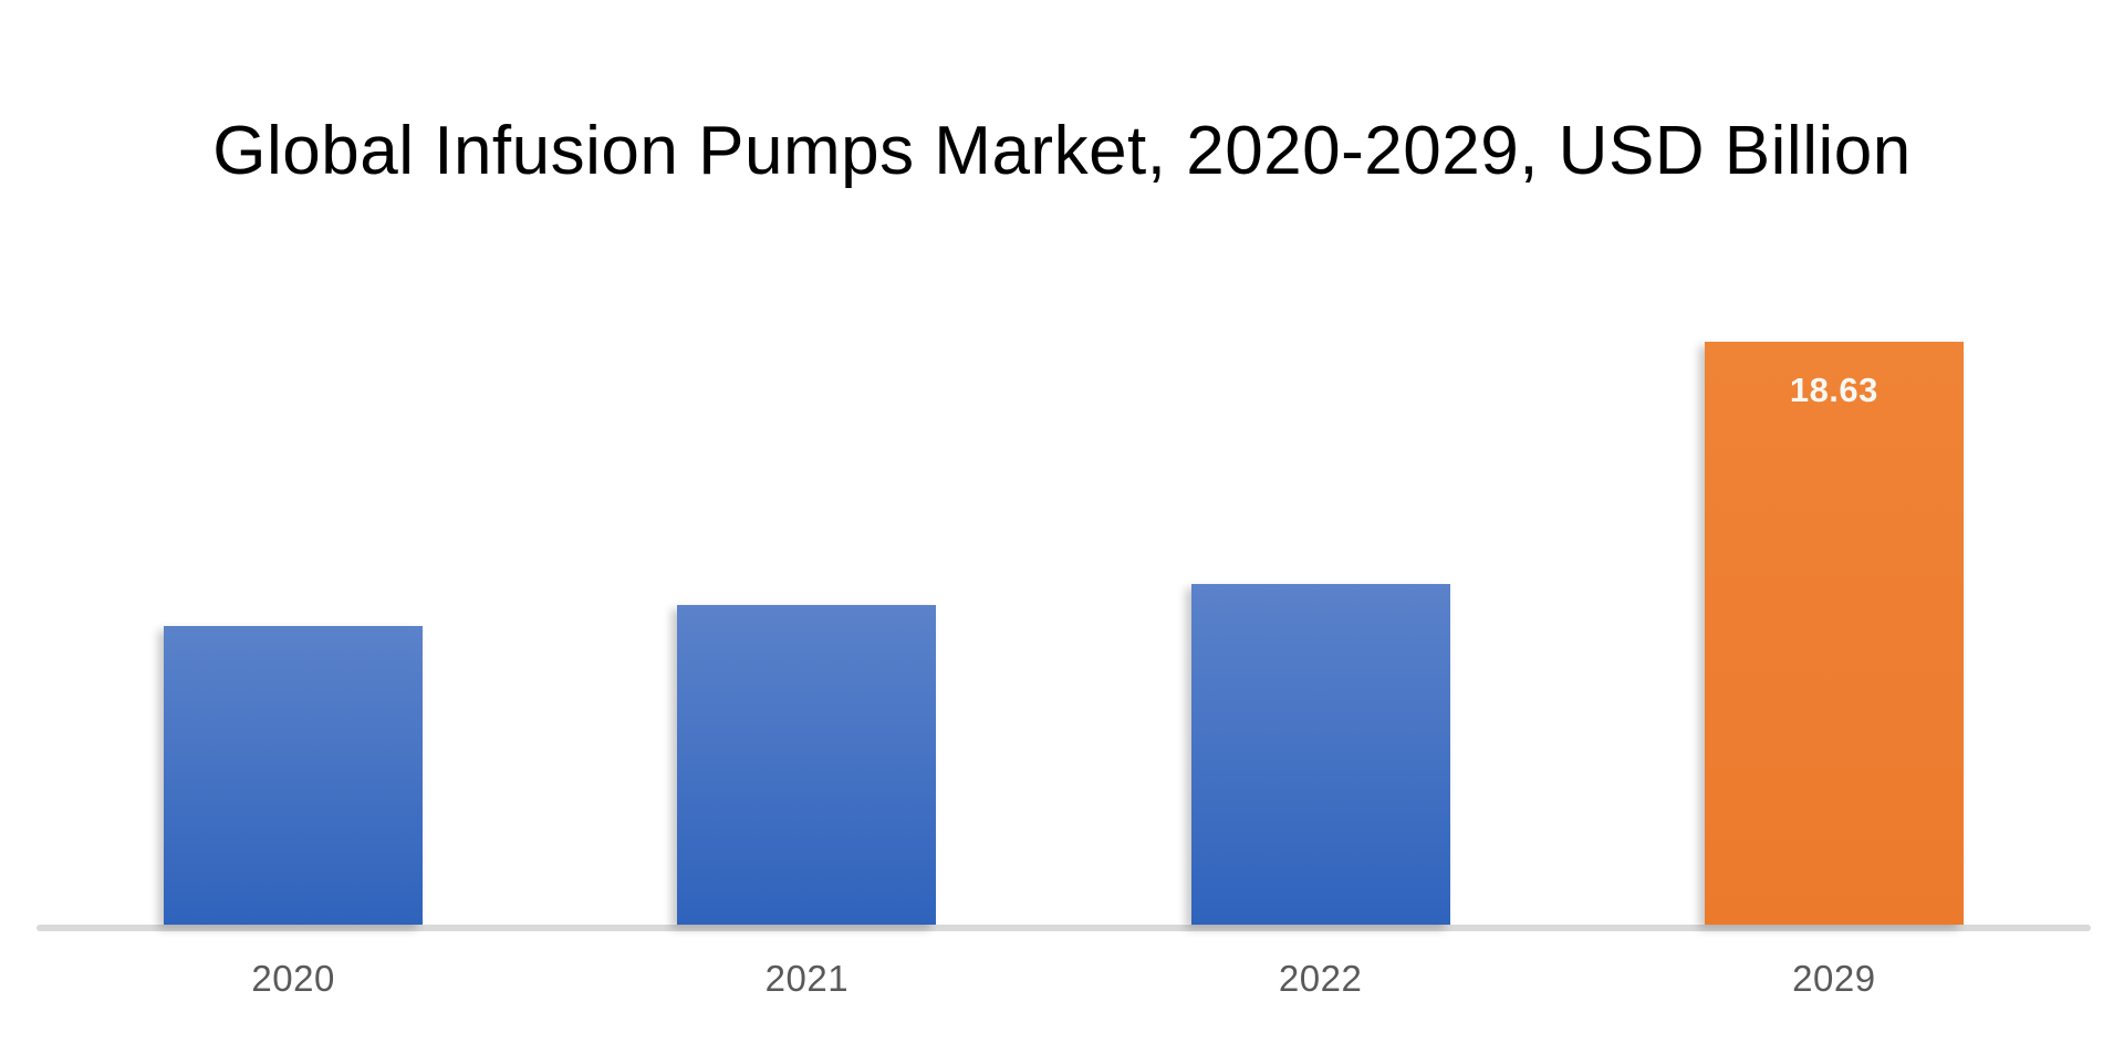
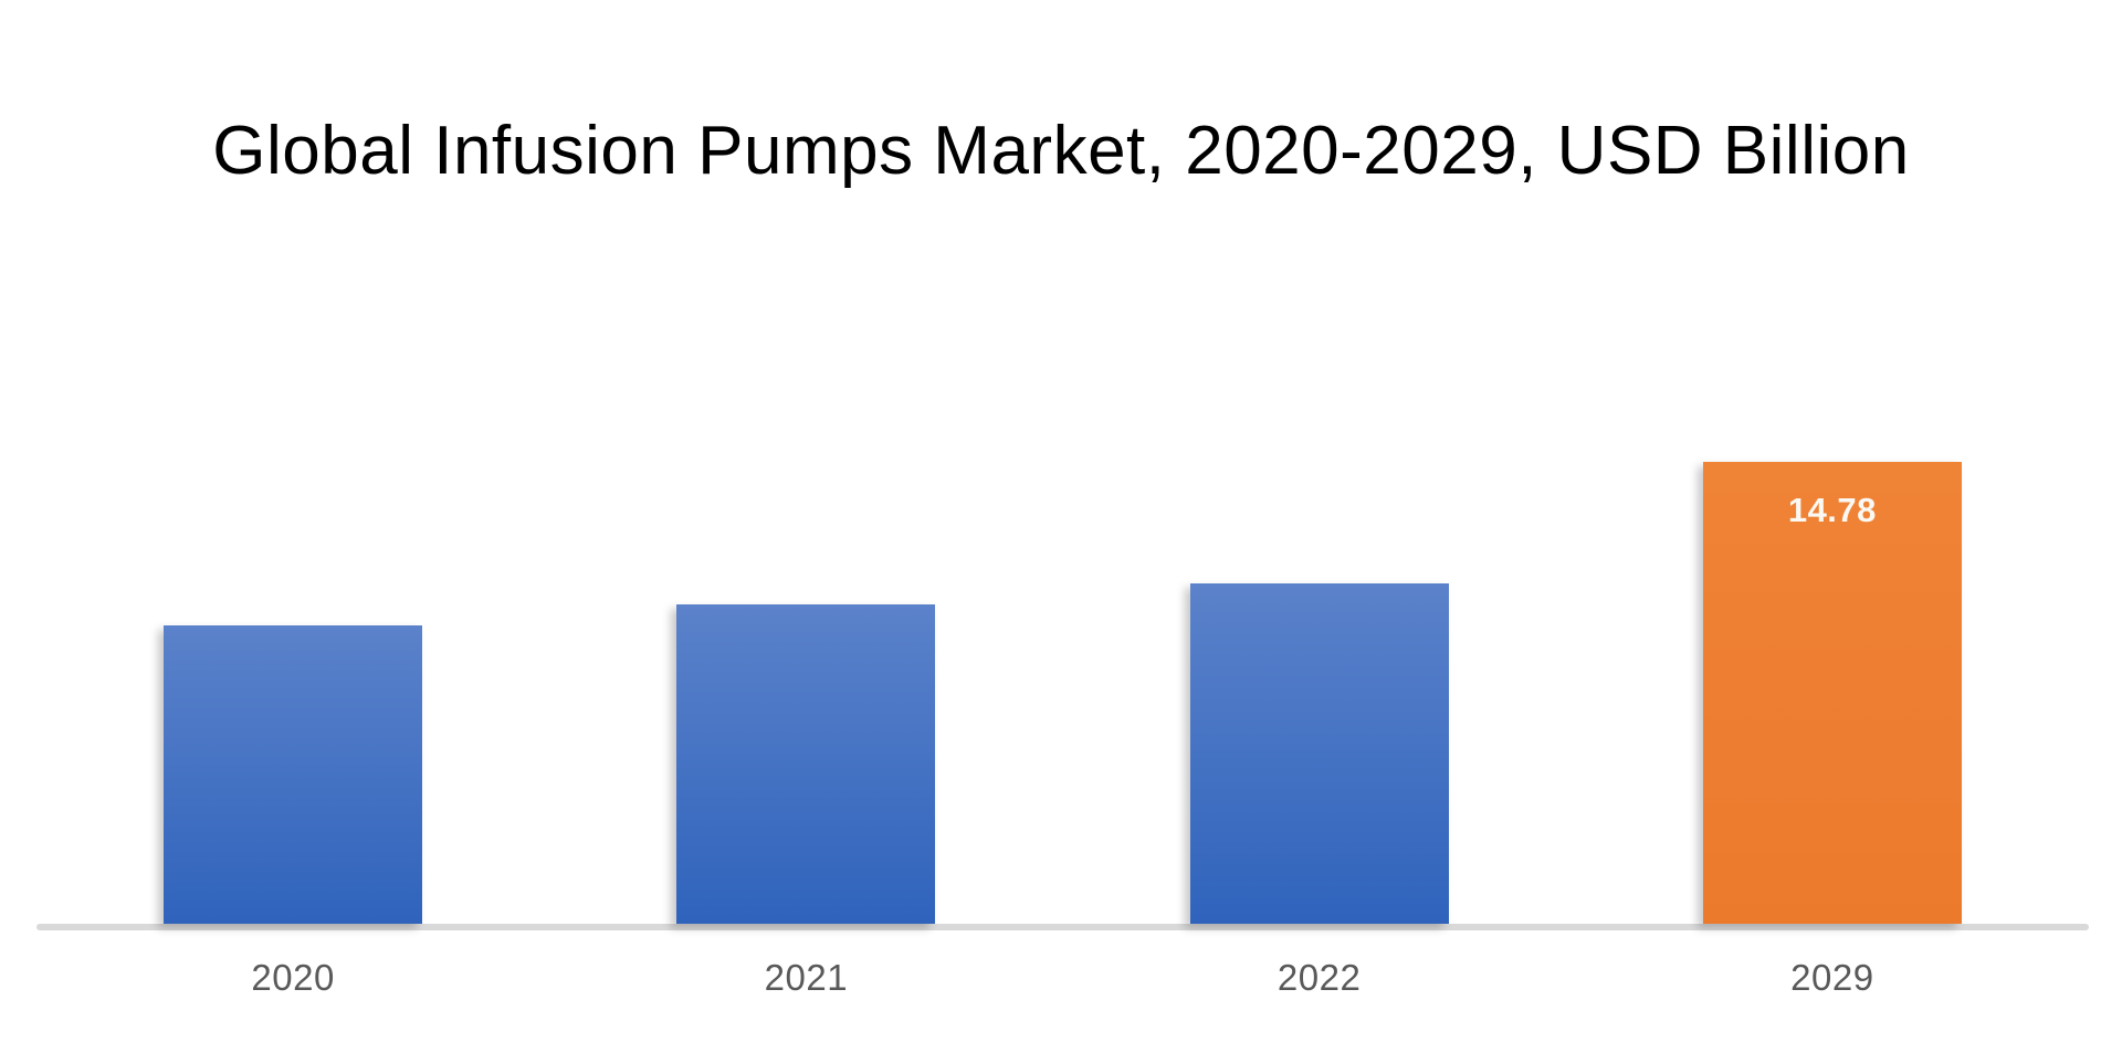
2029: 18.63 -> 14.78
